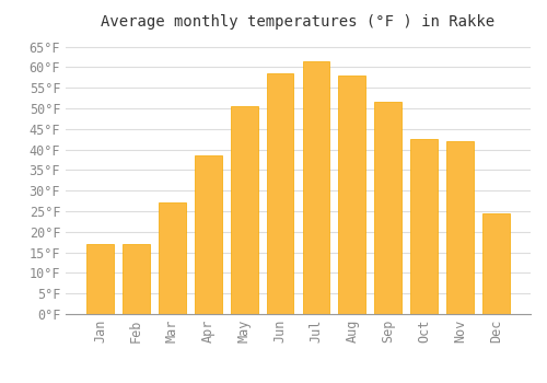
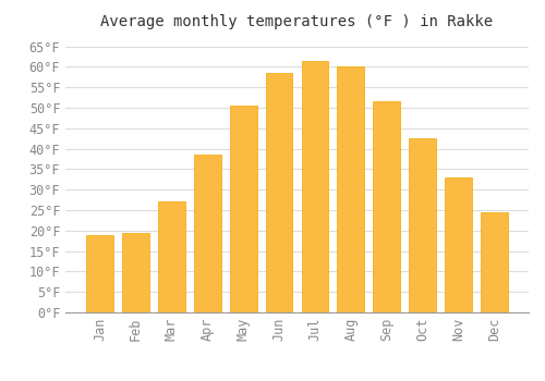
Jan: 17.0°F -> 19.0°F
Feb: 17.0°F -> 19.5°F
Aug: 58.0°F -> 60.0°F
Nov: 42.0°F -> 33.0°F
